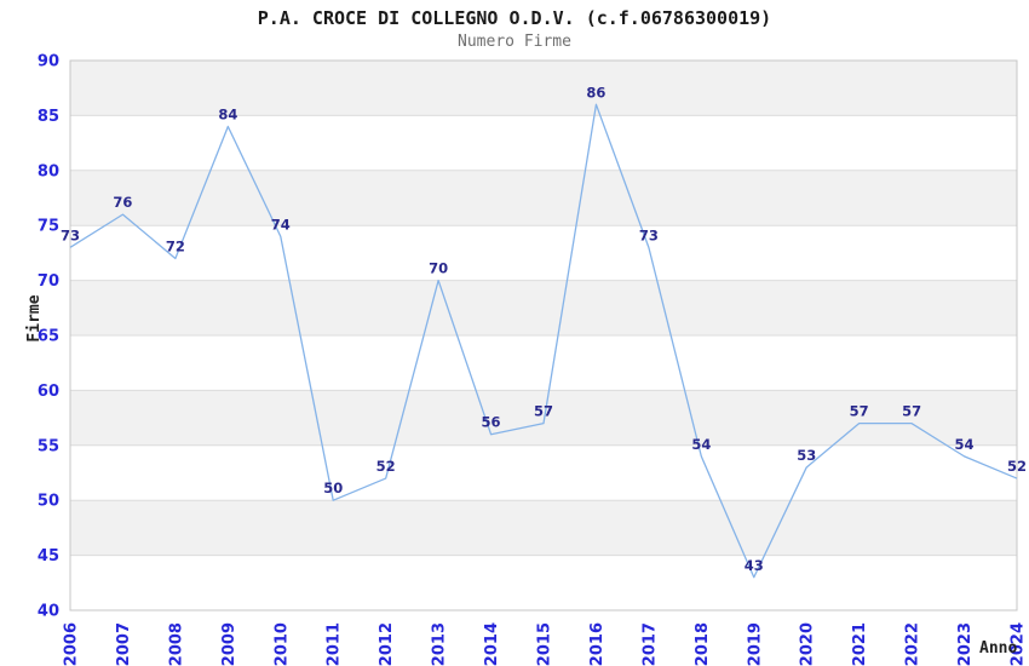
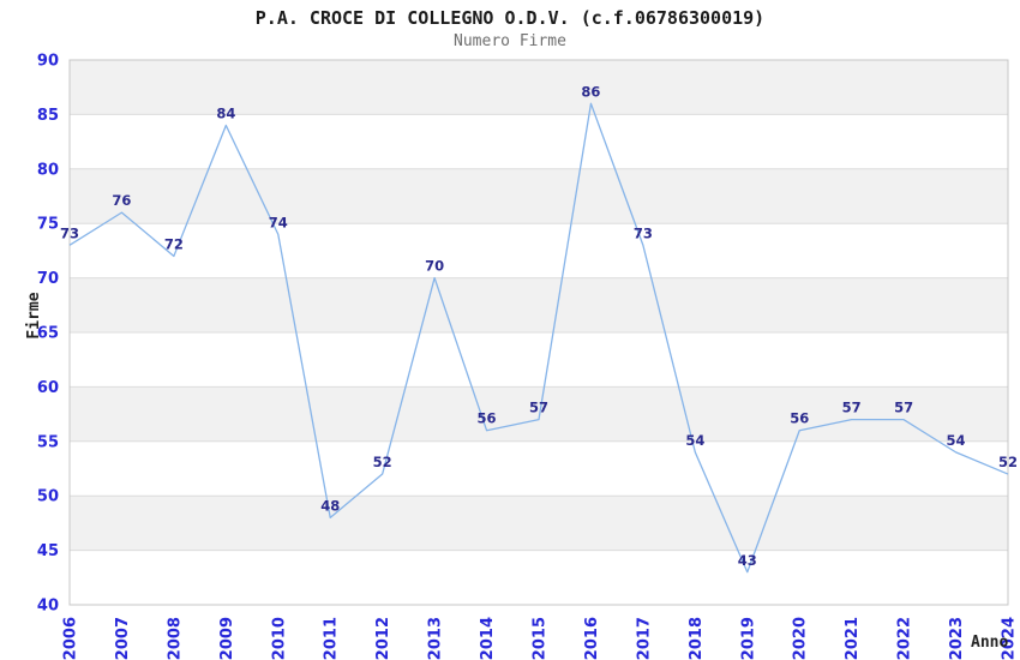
2011: 50 -> 48
2020: 53 -> 56
